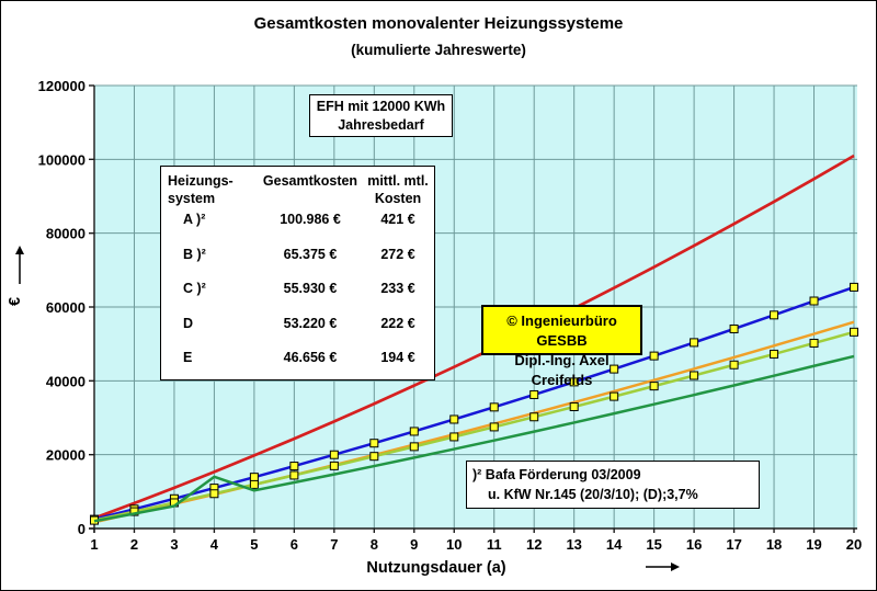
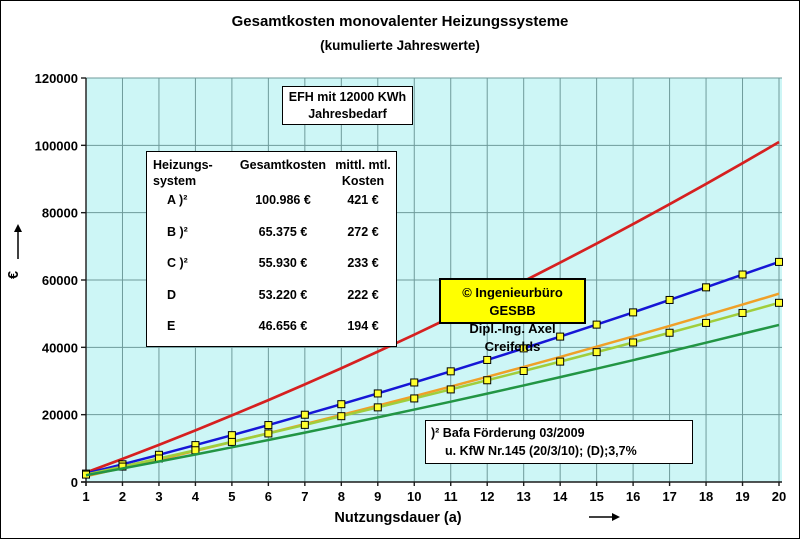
E/4: 14000 -> 8000
